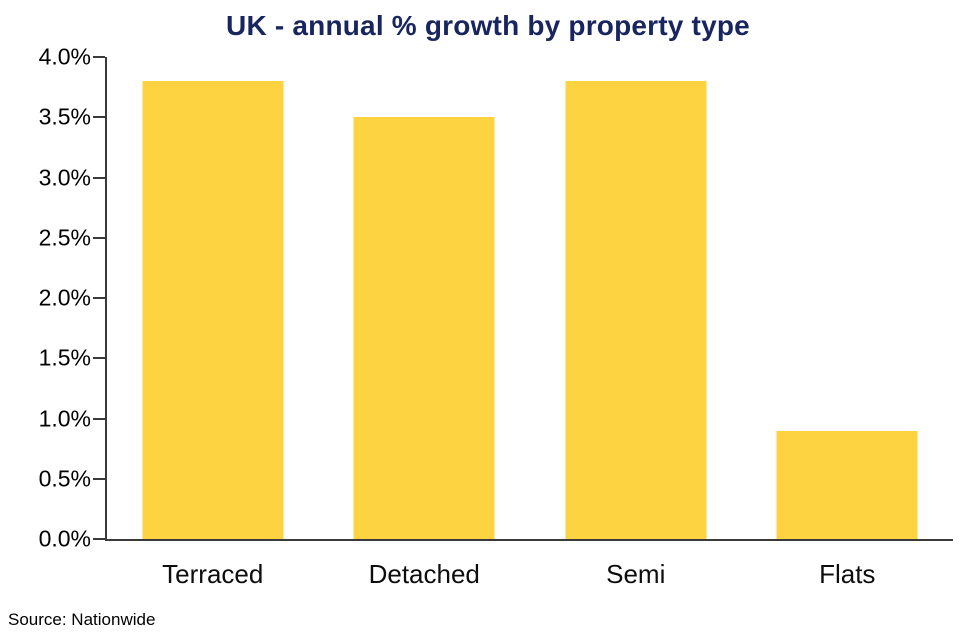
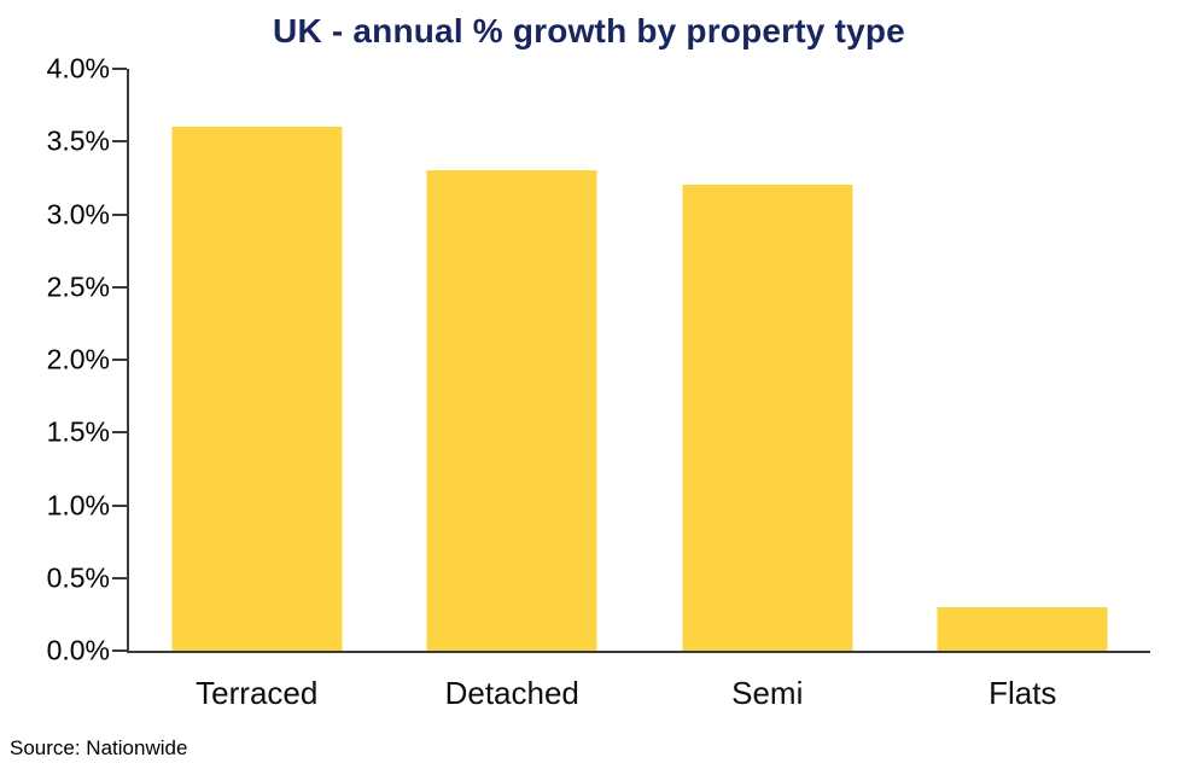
Terraced: 3.8% -> 3.6%
Detached: 3.5% -> 3.3%
Semi: 3.8% -> 3.2%
Flats: 0.9% -> 0.3%
